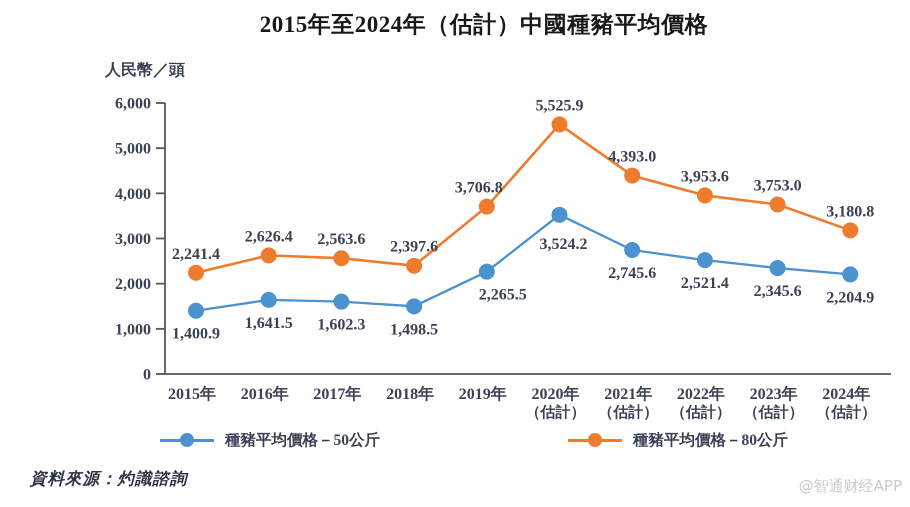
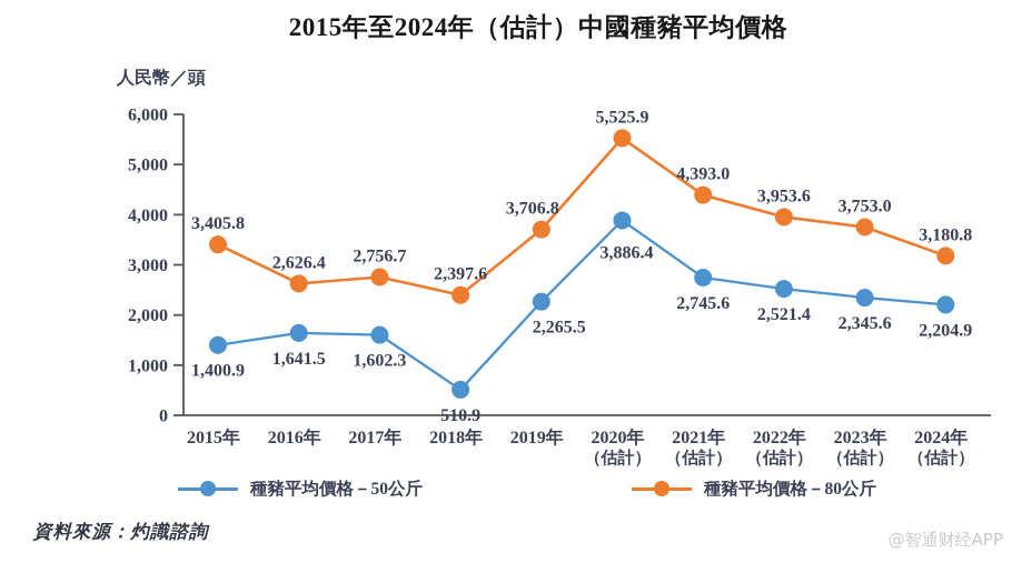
種豬平均價格－80公斤/2015年: 2,241.4 -> 3,405.8
種豬平均價格－80公斤/2017年: 2,563.6 -> 2,756.7
種豬平均價格－50公斤/2018年: 1,498.5 -> 510.9
種豬平均價格－50公斤/2020年: 3,524.2 -> 3,886.4
